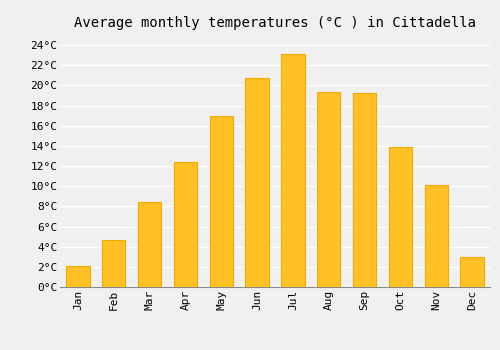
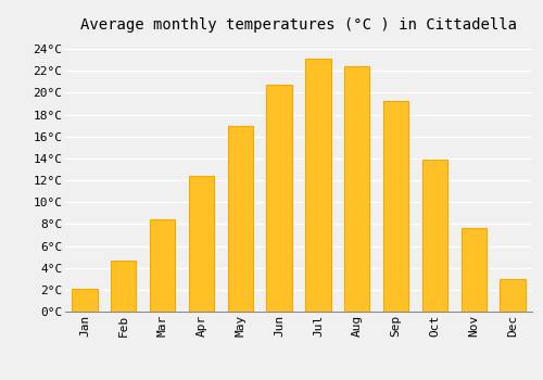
Aug: 19.3°C -> 22.4°C
Nov: 10.1°C -> 7.6°C
